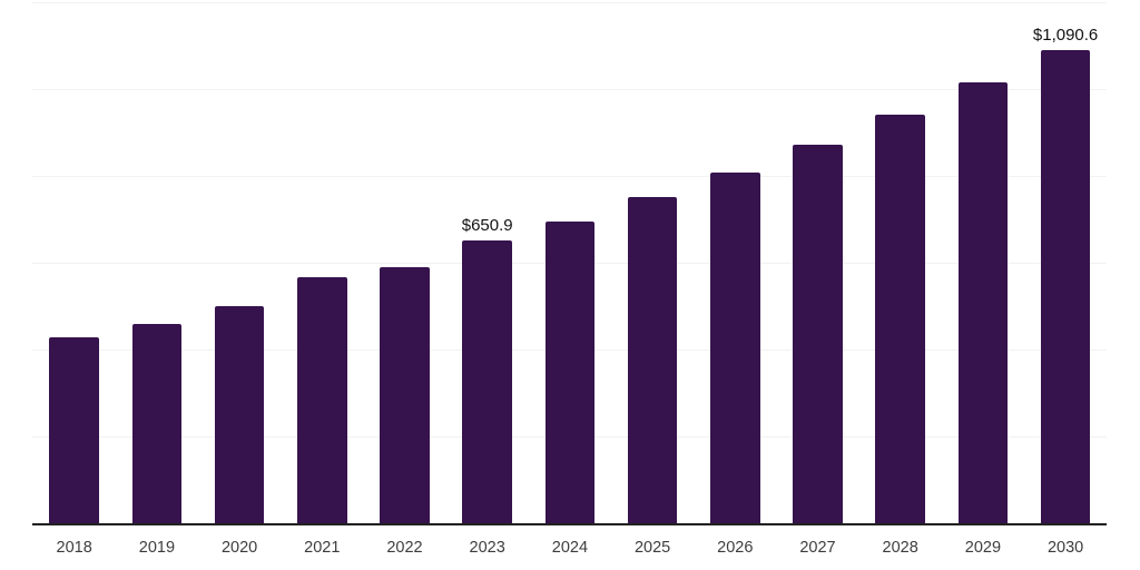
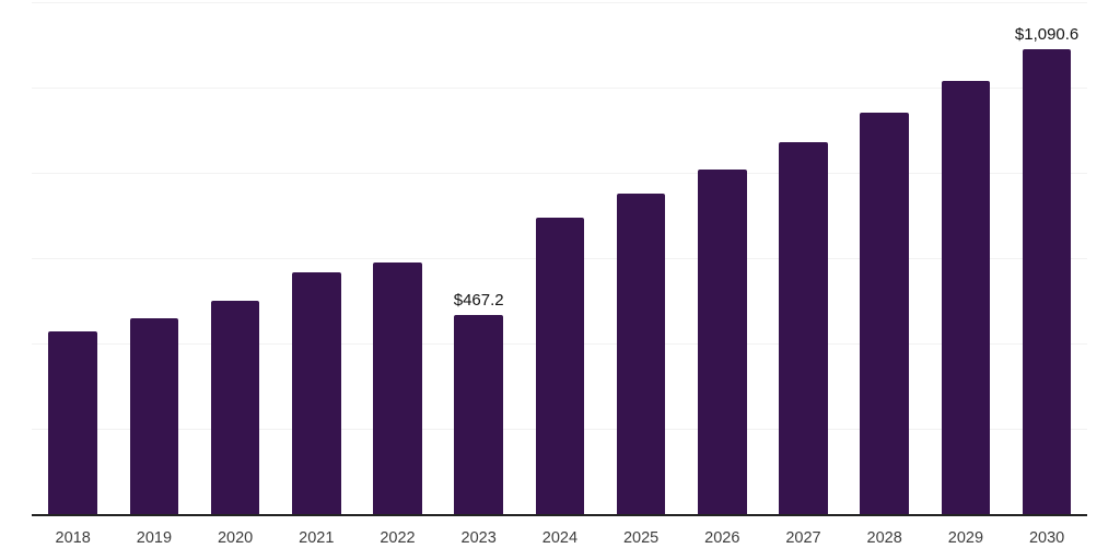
2023: $650.9 -> $467.2
